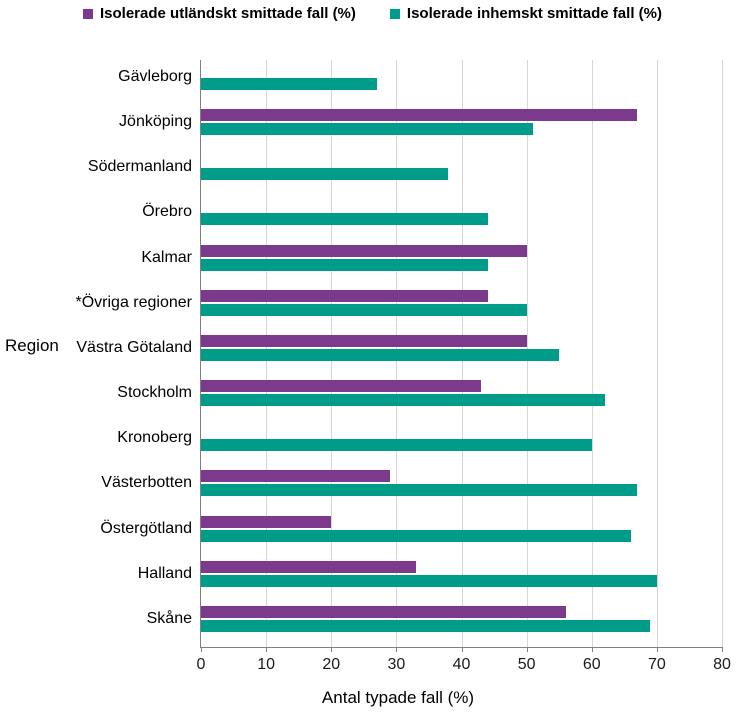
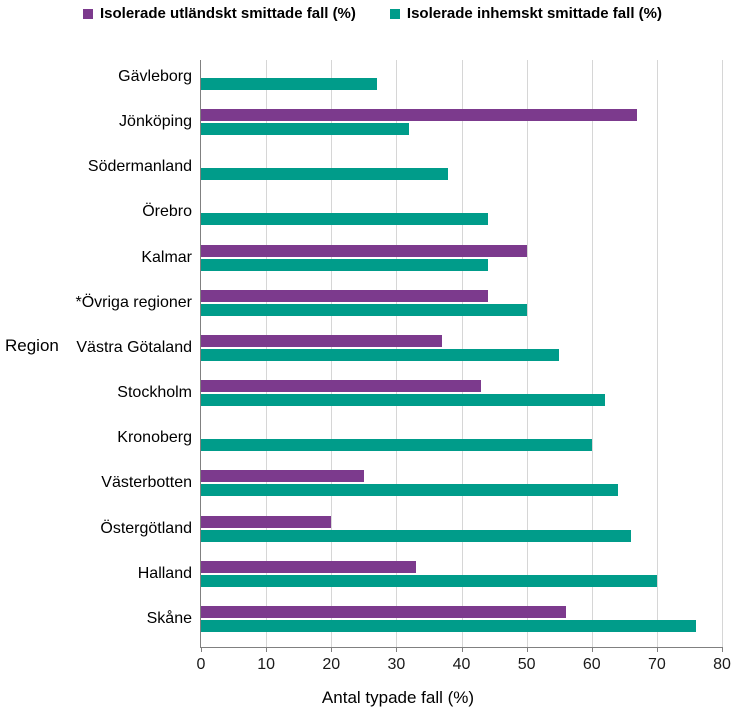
Isolerade inhemskt smittade fall (%)/Jönköping: 51 -> 32
Isolerade utländskt smittade fall (%)/Västra Götaland: 50 -> 37
Isolerade utländskt smittade fall (%)/Västerbotten: 29 -> 25
Isolerade inhemskt smittade fall (%)/Västerbotten: 67 -> 64
Isolerade inhemskt smittade fall (%)/Skåne: 69 -> 76
